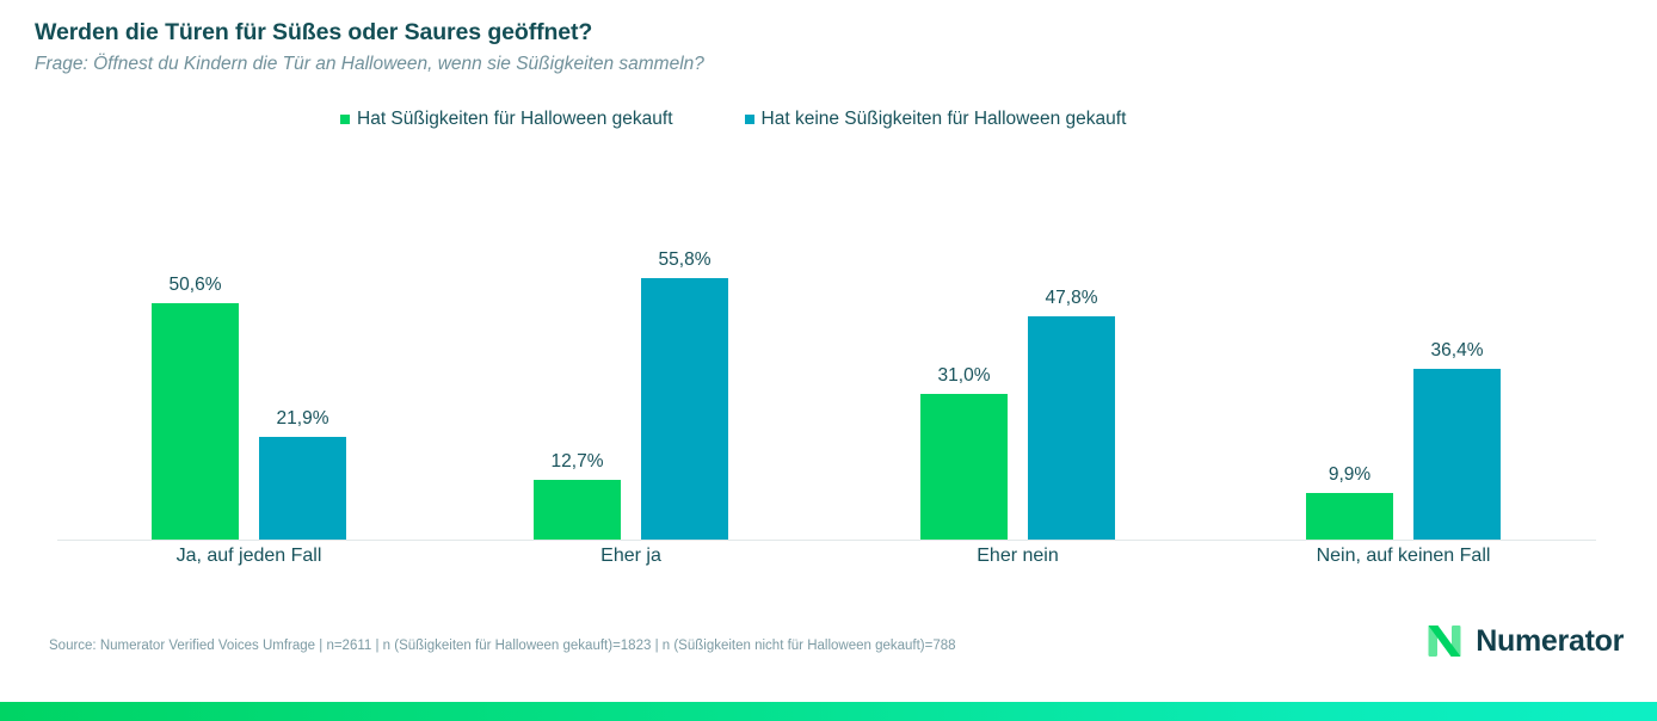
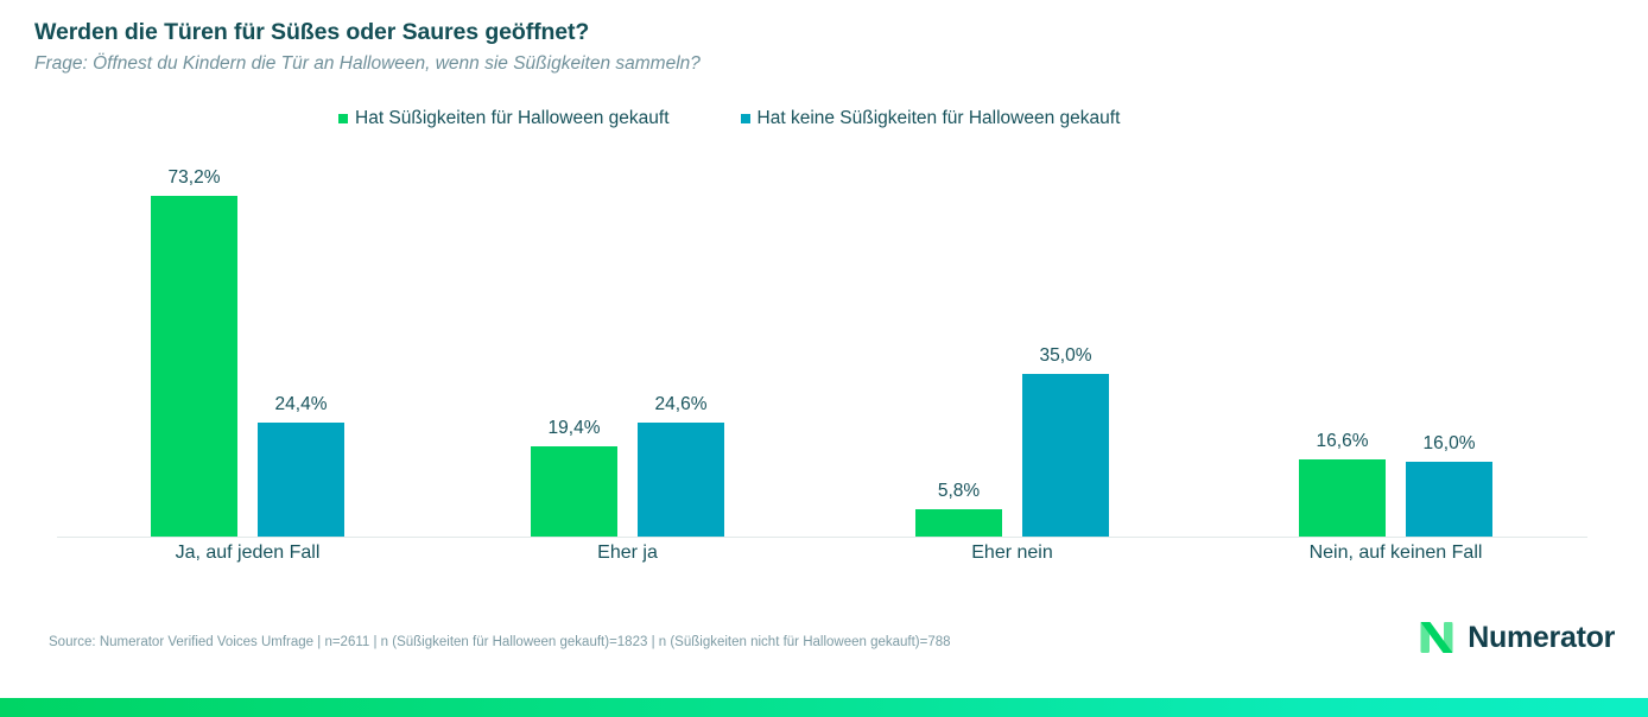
Hat Süßigkeiten für Halloween gekauft/Ja, auf jeden Fall: 50,6% -> 73,2%
Hat keine Süßigkeiten für Halloween gekauft/Ja, auf jeden Fall: 21,9% -> 24,4%
Hat Süßigkeiten für Halloween gekauft/Eher ja: 12,7% -> 19,4%
Hat keine Süßigkeiten für Halloween gekauft/Eher ja: 55,8% -> 24,6%
Hat Süßigkeiten für Halloween gekauft/Eher nein: 31,0% -> 5,8%
Hat keine Süßigkeiten für Halloween gekauft/Eher nein: 47,8% -> 35,0%
Hat Süßigkeiten für Halloween gekauft/Nein, auf keinen Fall: 9,9% -> 16,6%
Hat keine Süßigkeiten für Halloween gekauft/Nein, auf keinen Fall: 36,4% -> 16,0%
